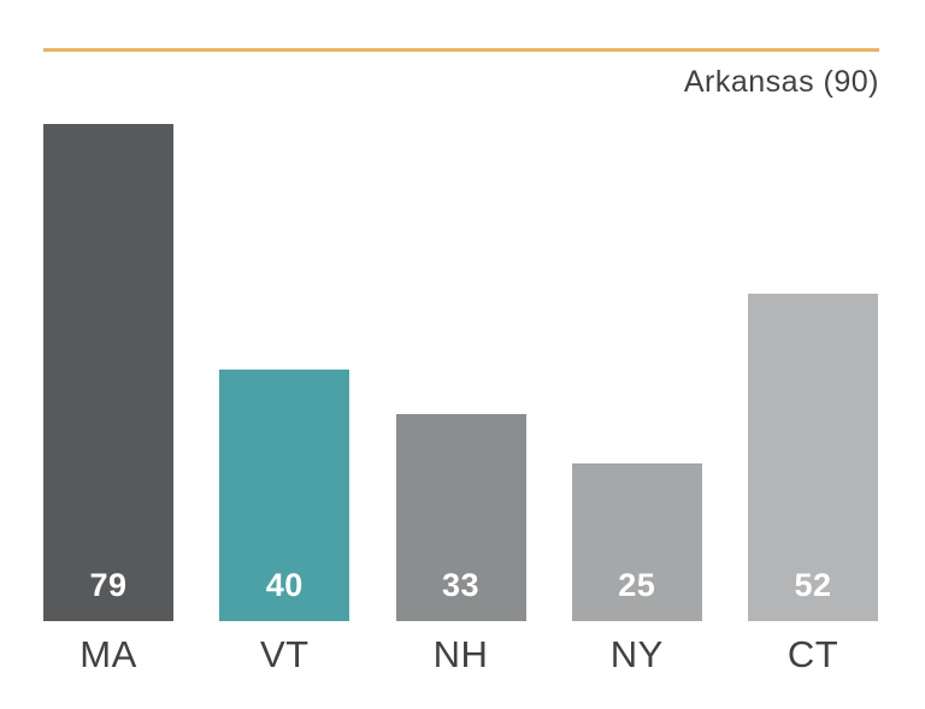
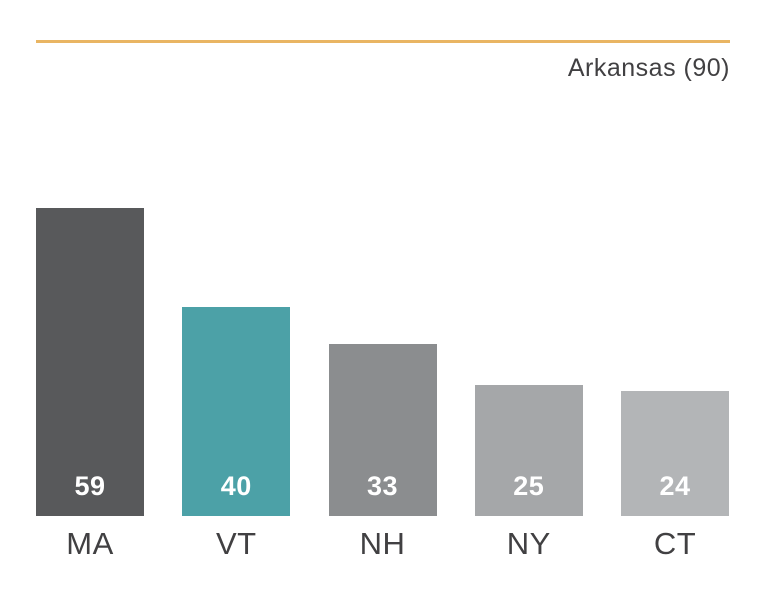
MA: 79 -> 59
CT: 52 -> 24
